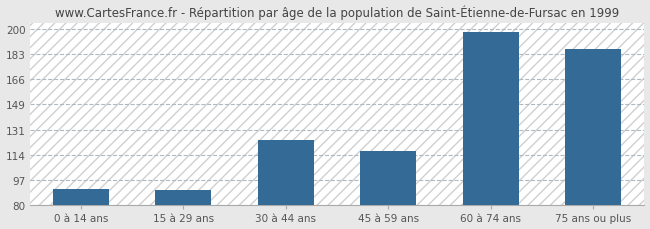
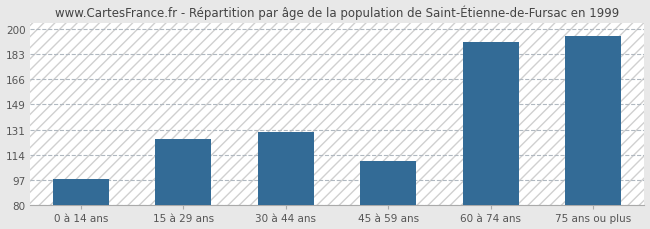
0 à 14 ans: 91 -> 98
15 à 29 ans: 90 -> 125
30 à 44 ans: 124 -> 130
45 à 59 ans: 117 -> 110
60 à 74 ans: 198 -> 191
75 ans ou plus: 186 -> 195
